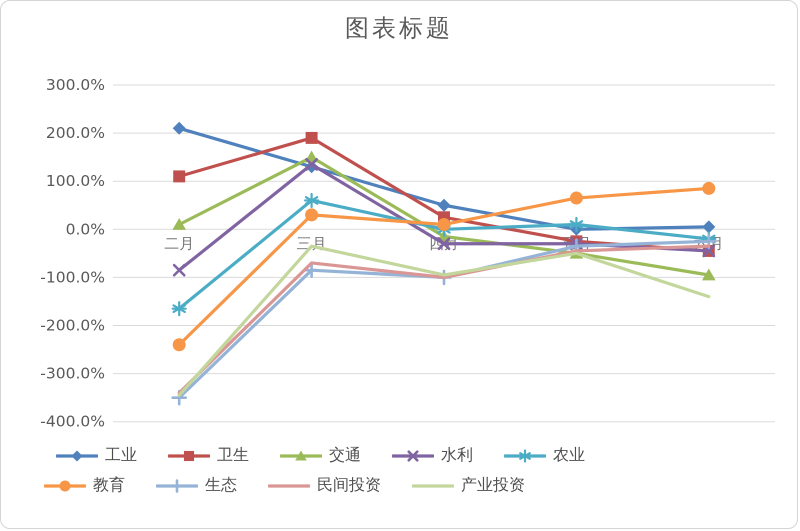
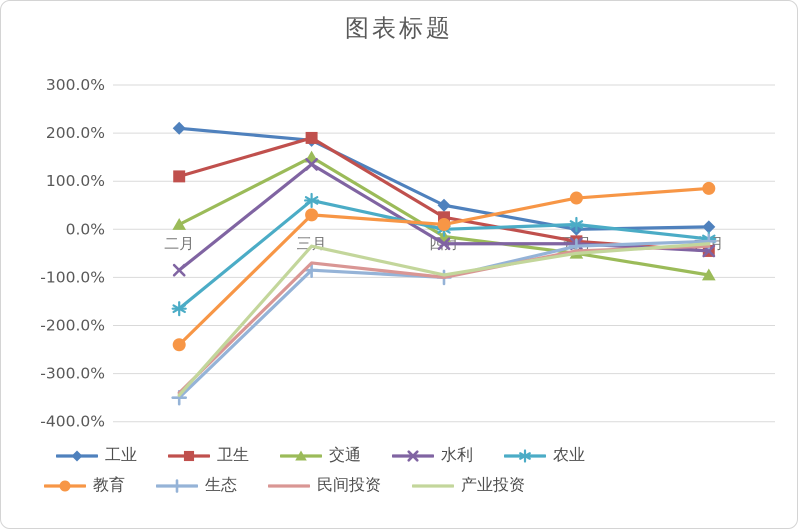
工业/三月: 130% -> 180%
产业投资/六月: -140% -> -30%
